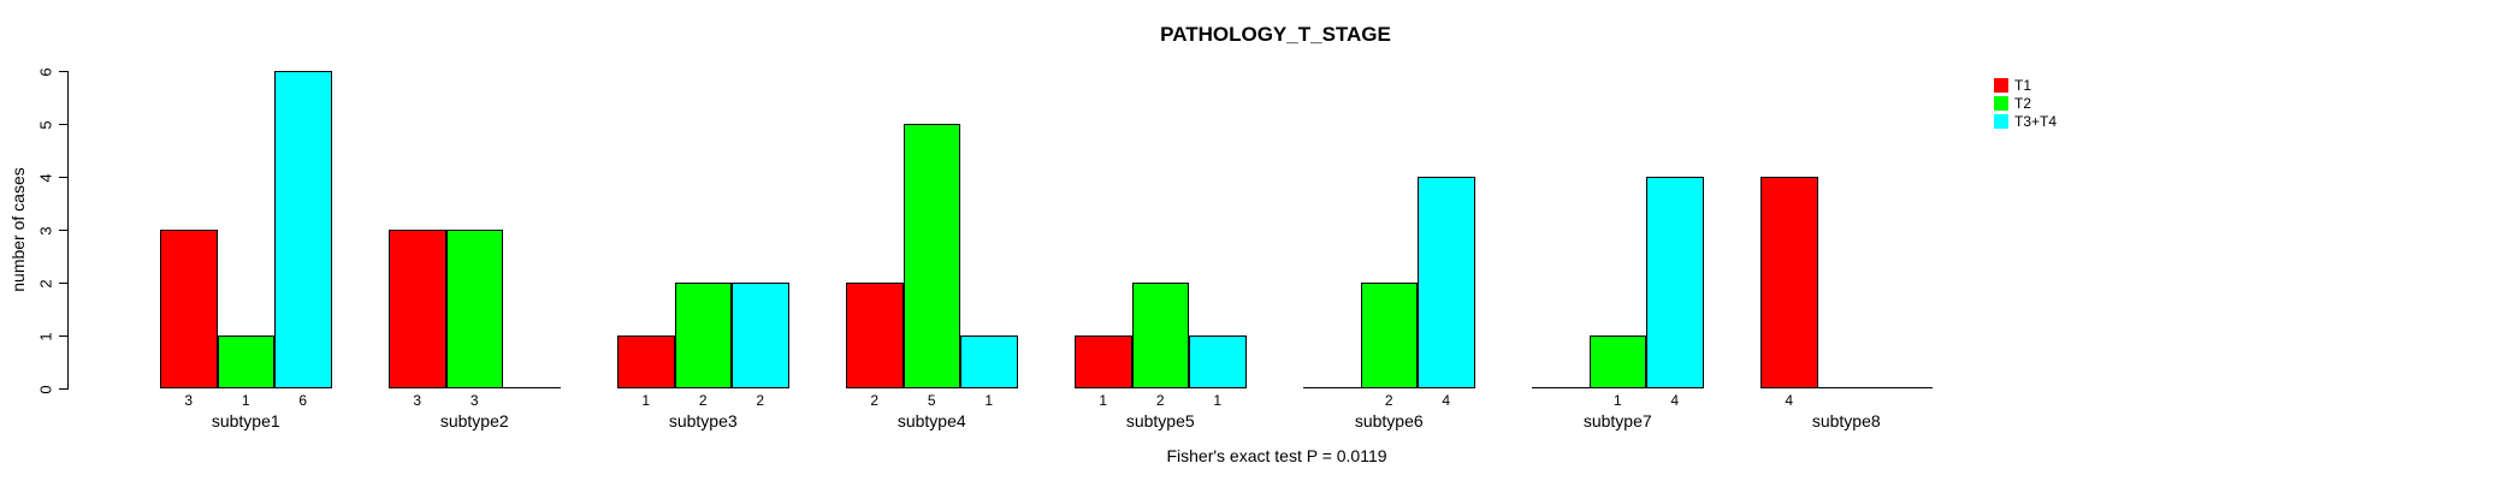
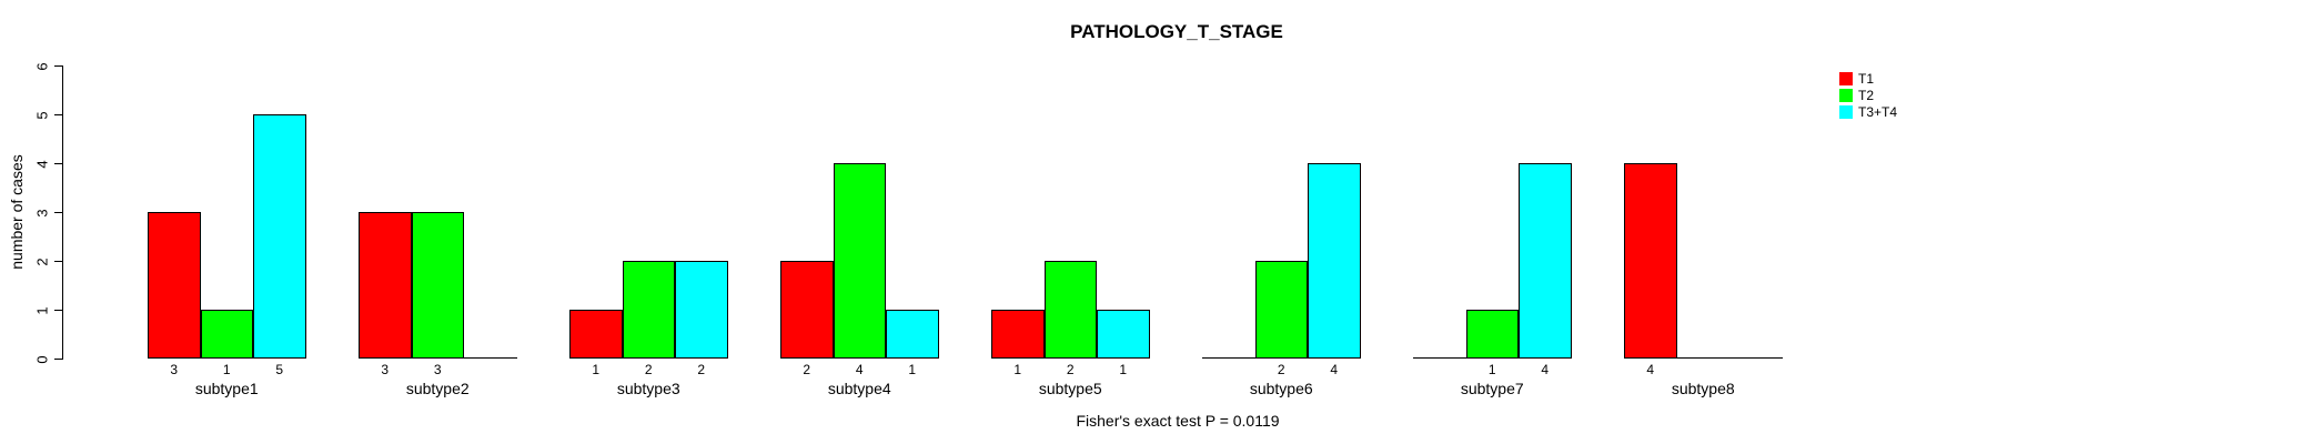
T3+T4/subtype1: 6 -> 5
T2/subtype4: 5 -> 4
